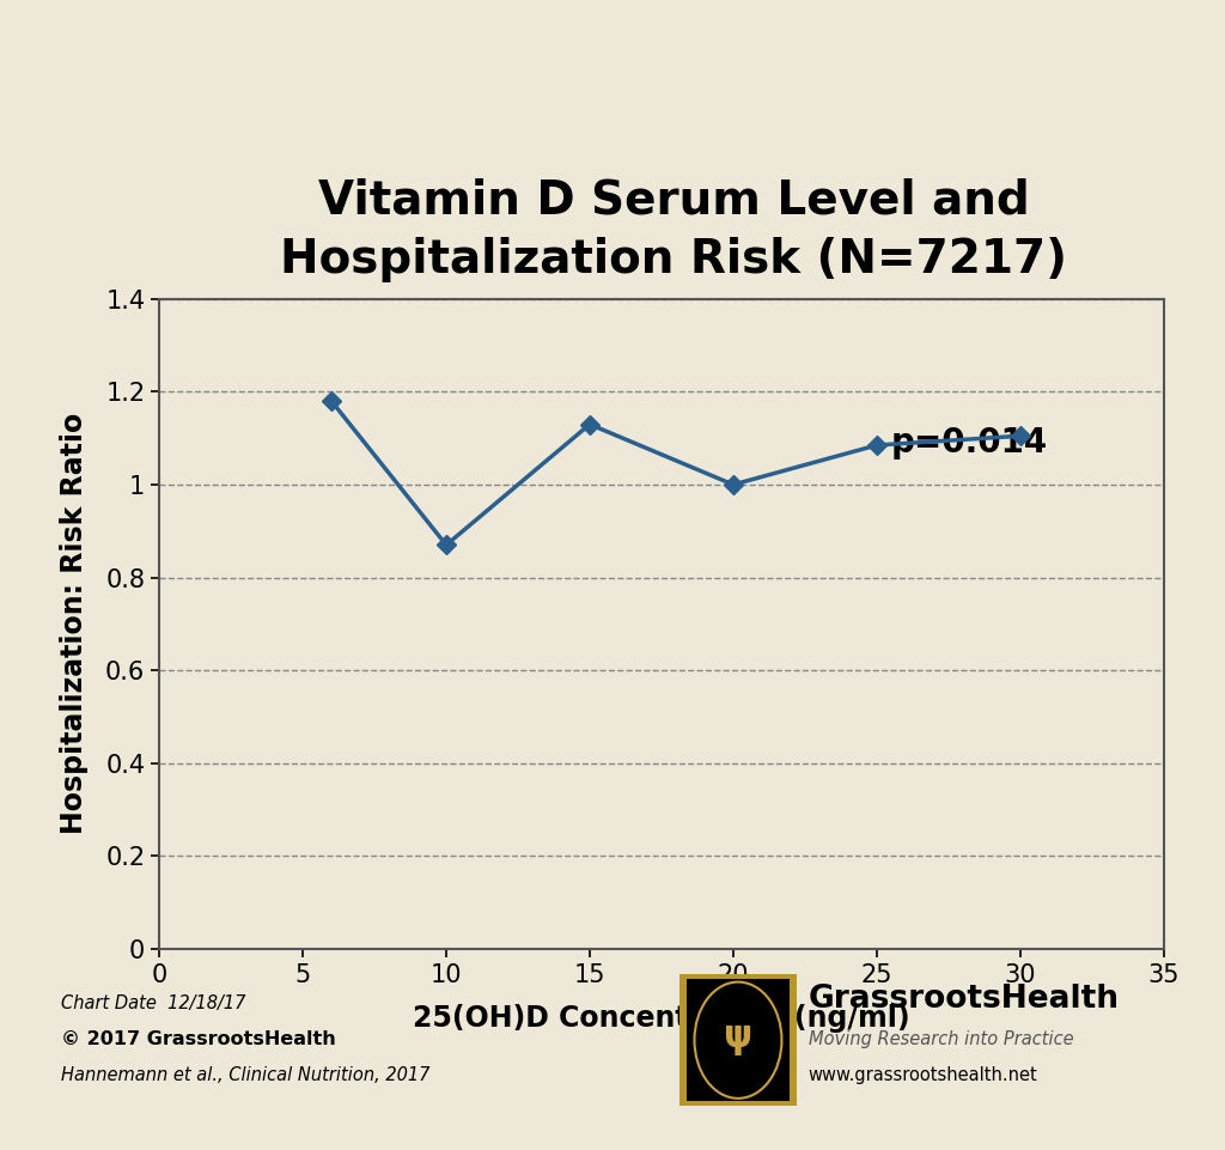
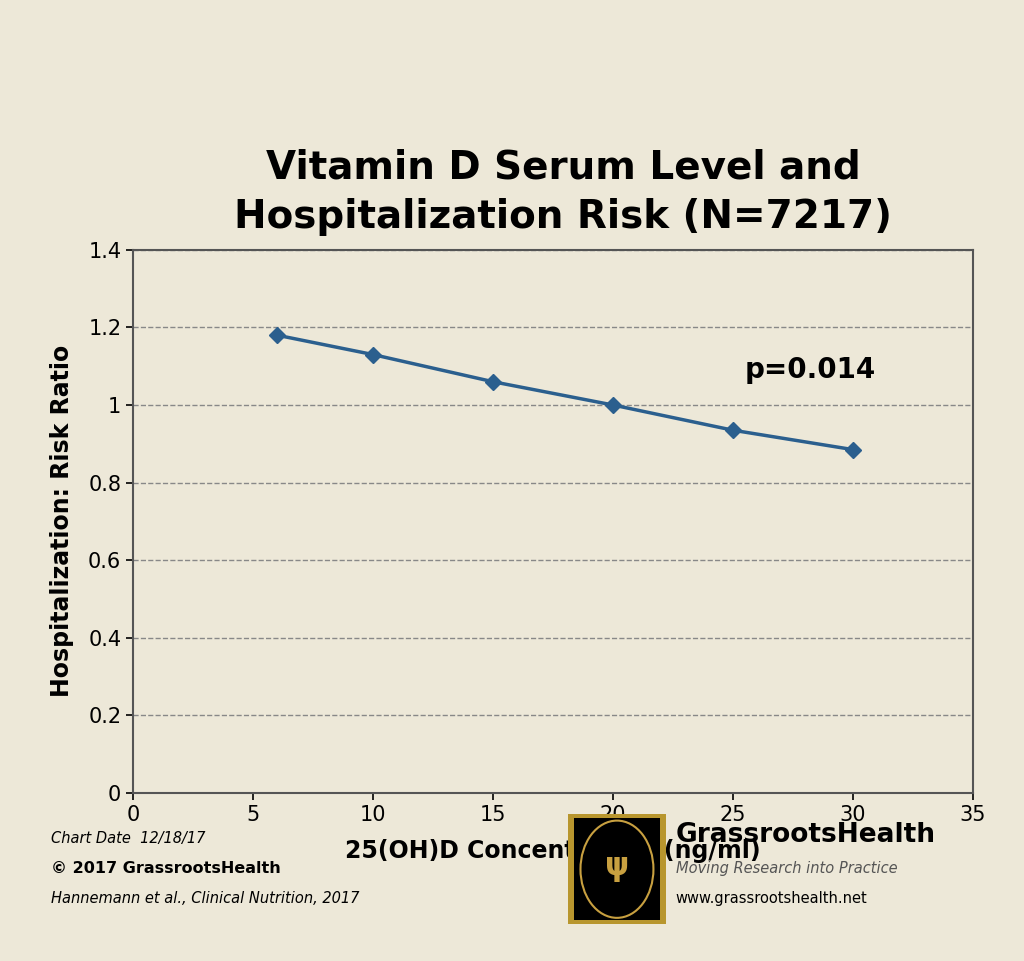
10: 0.870 -> 1.130
15: 1.130 -> 1.060
25: 1.085 -> 0.935
30: 1.105 -> 0.885
